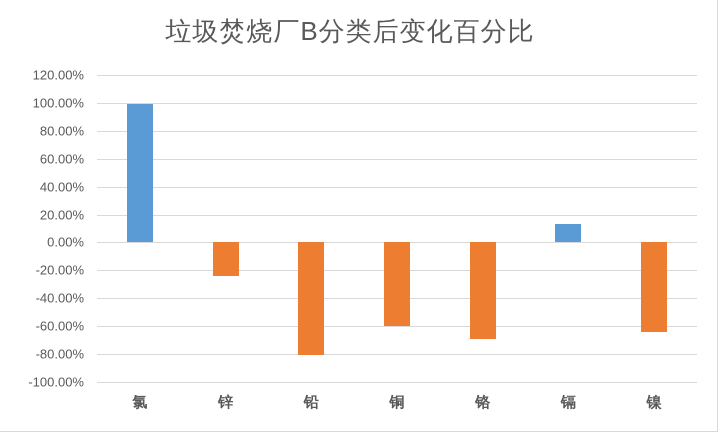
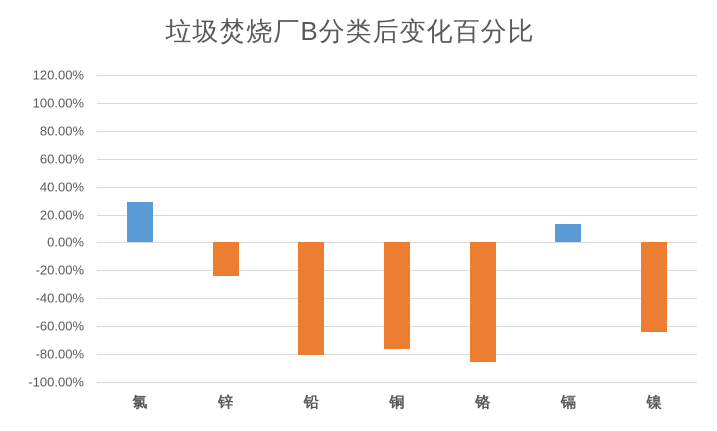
氯: 100% -> 29%
铜: -60% -> -76%
铬: -69% -> -86%
